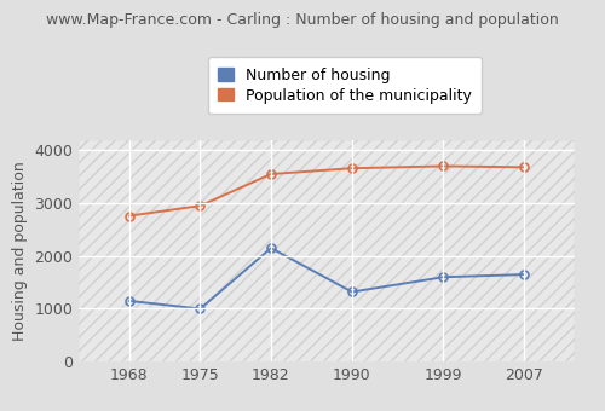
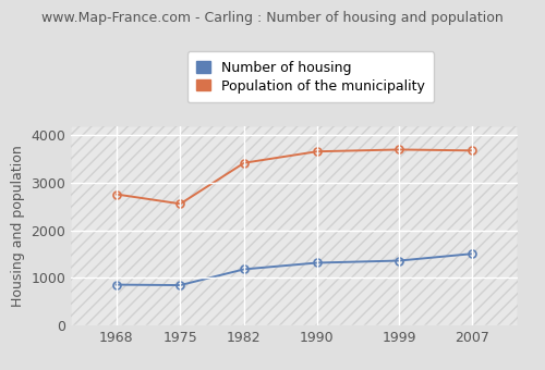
Number of housing/1968: 1150 -> 860
Number of housing/1975: 1000 -> 850
Population of the municipality/1975: 2950 -> 2560
Number of housing/1982: 2150 -> 1180
Population of the municipality/1982: 3550 -> 3420
Number of housing/1999: 1600 -> 1360
Number of housing/2007: 1650 -> 1510
